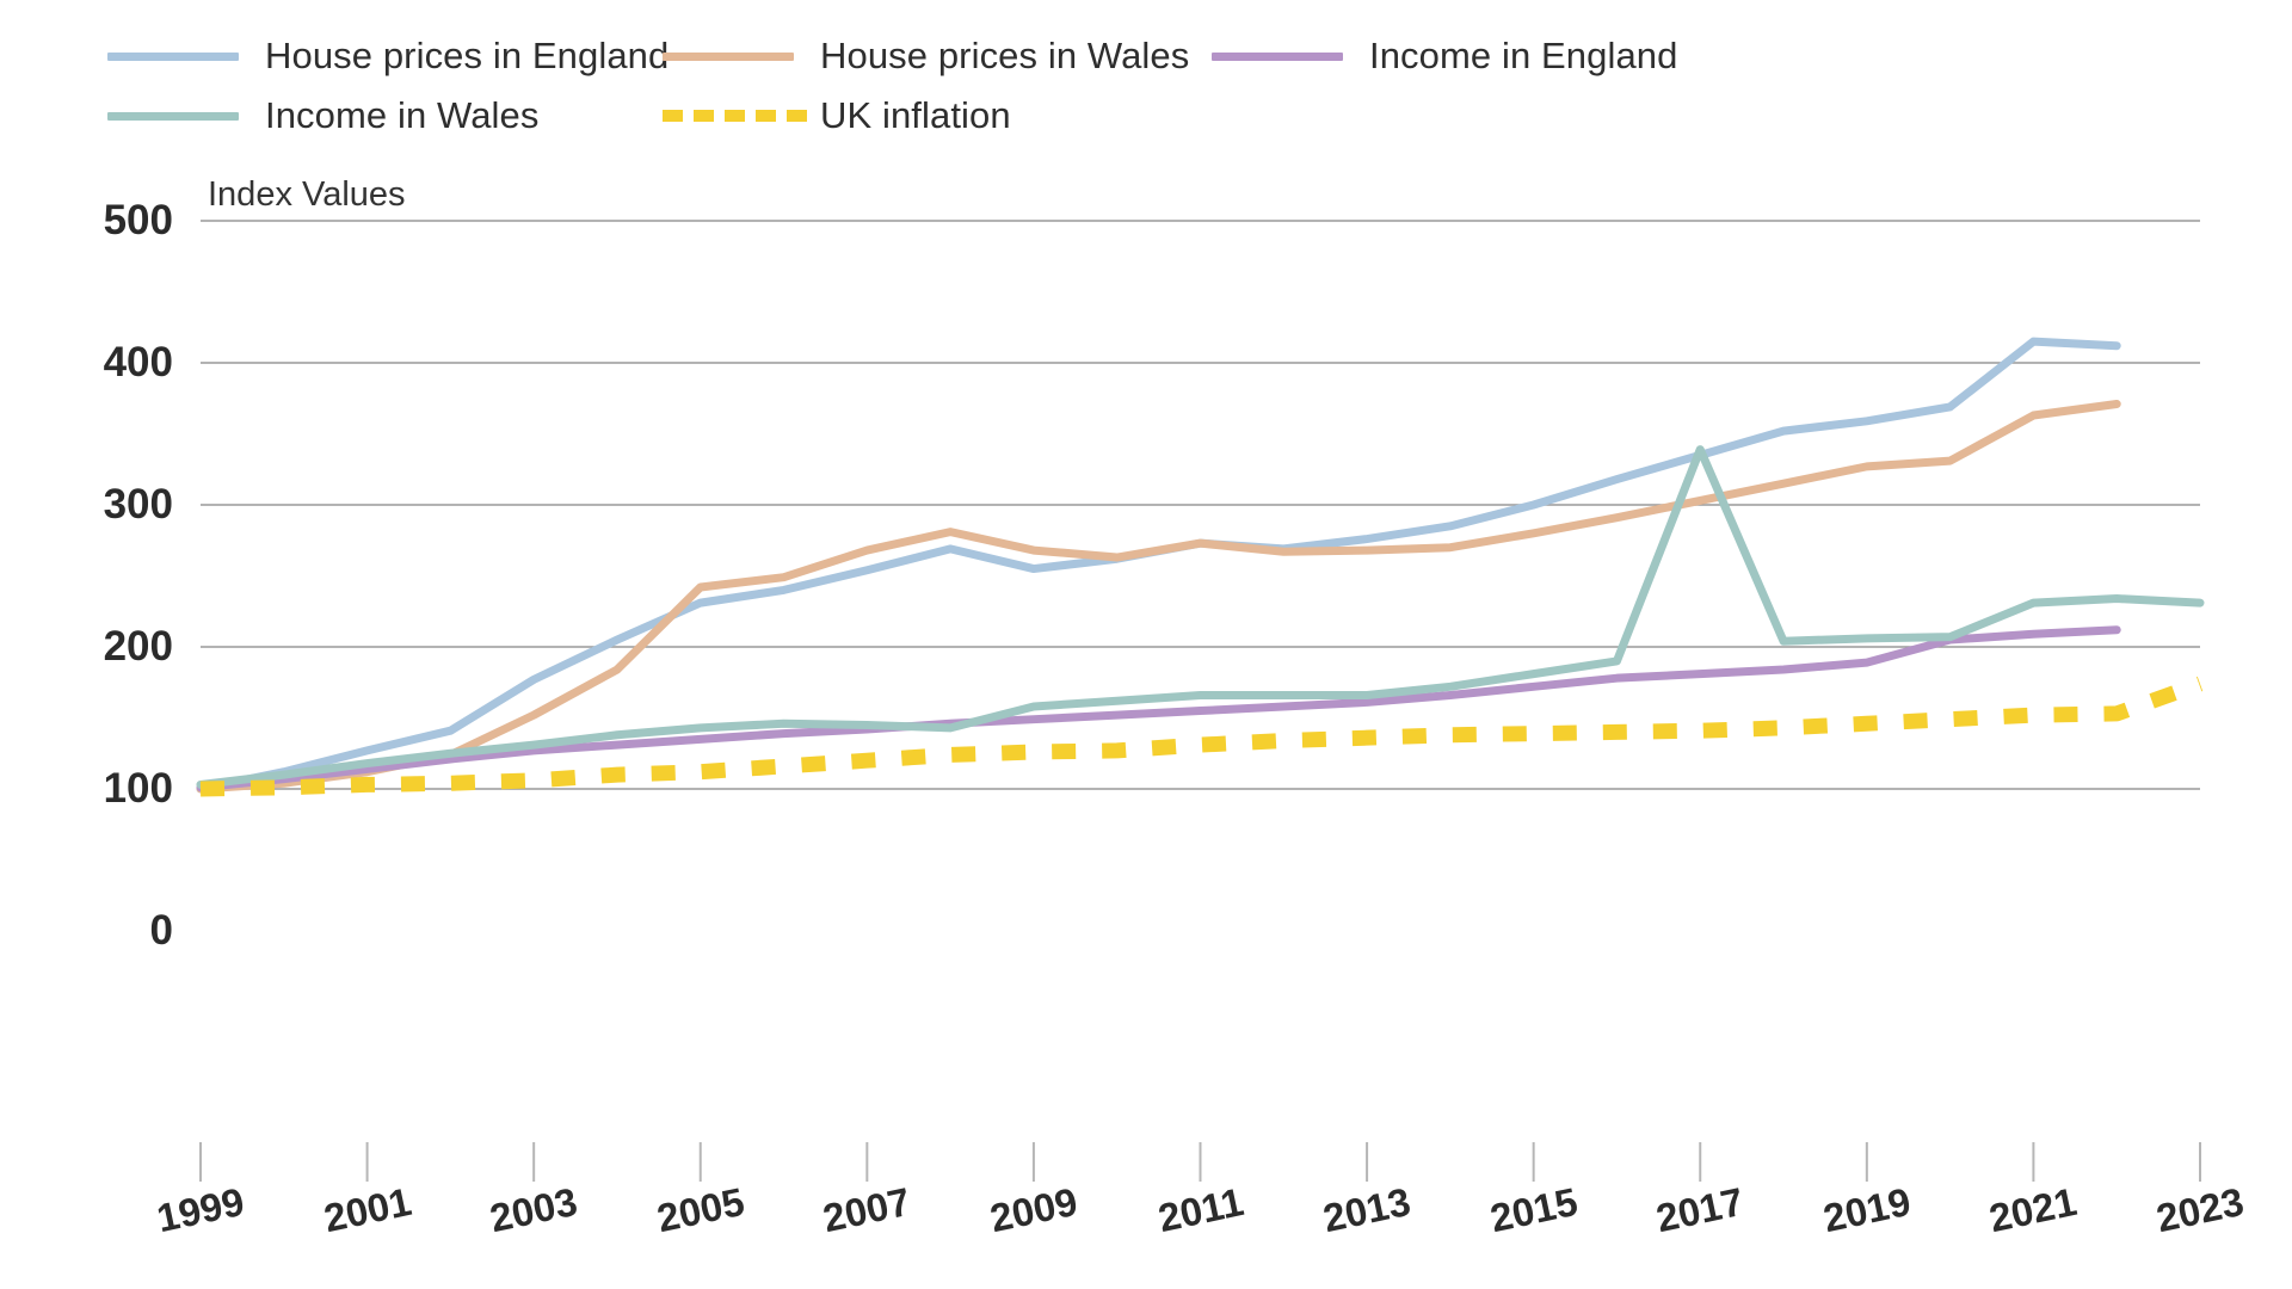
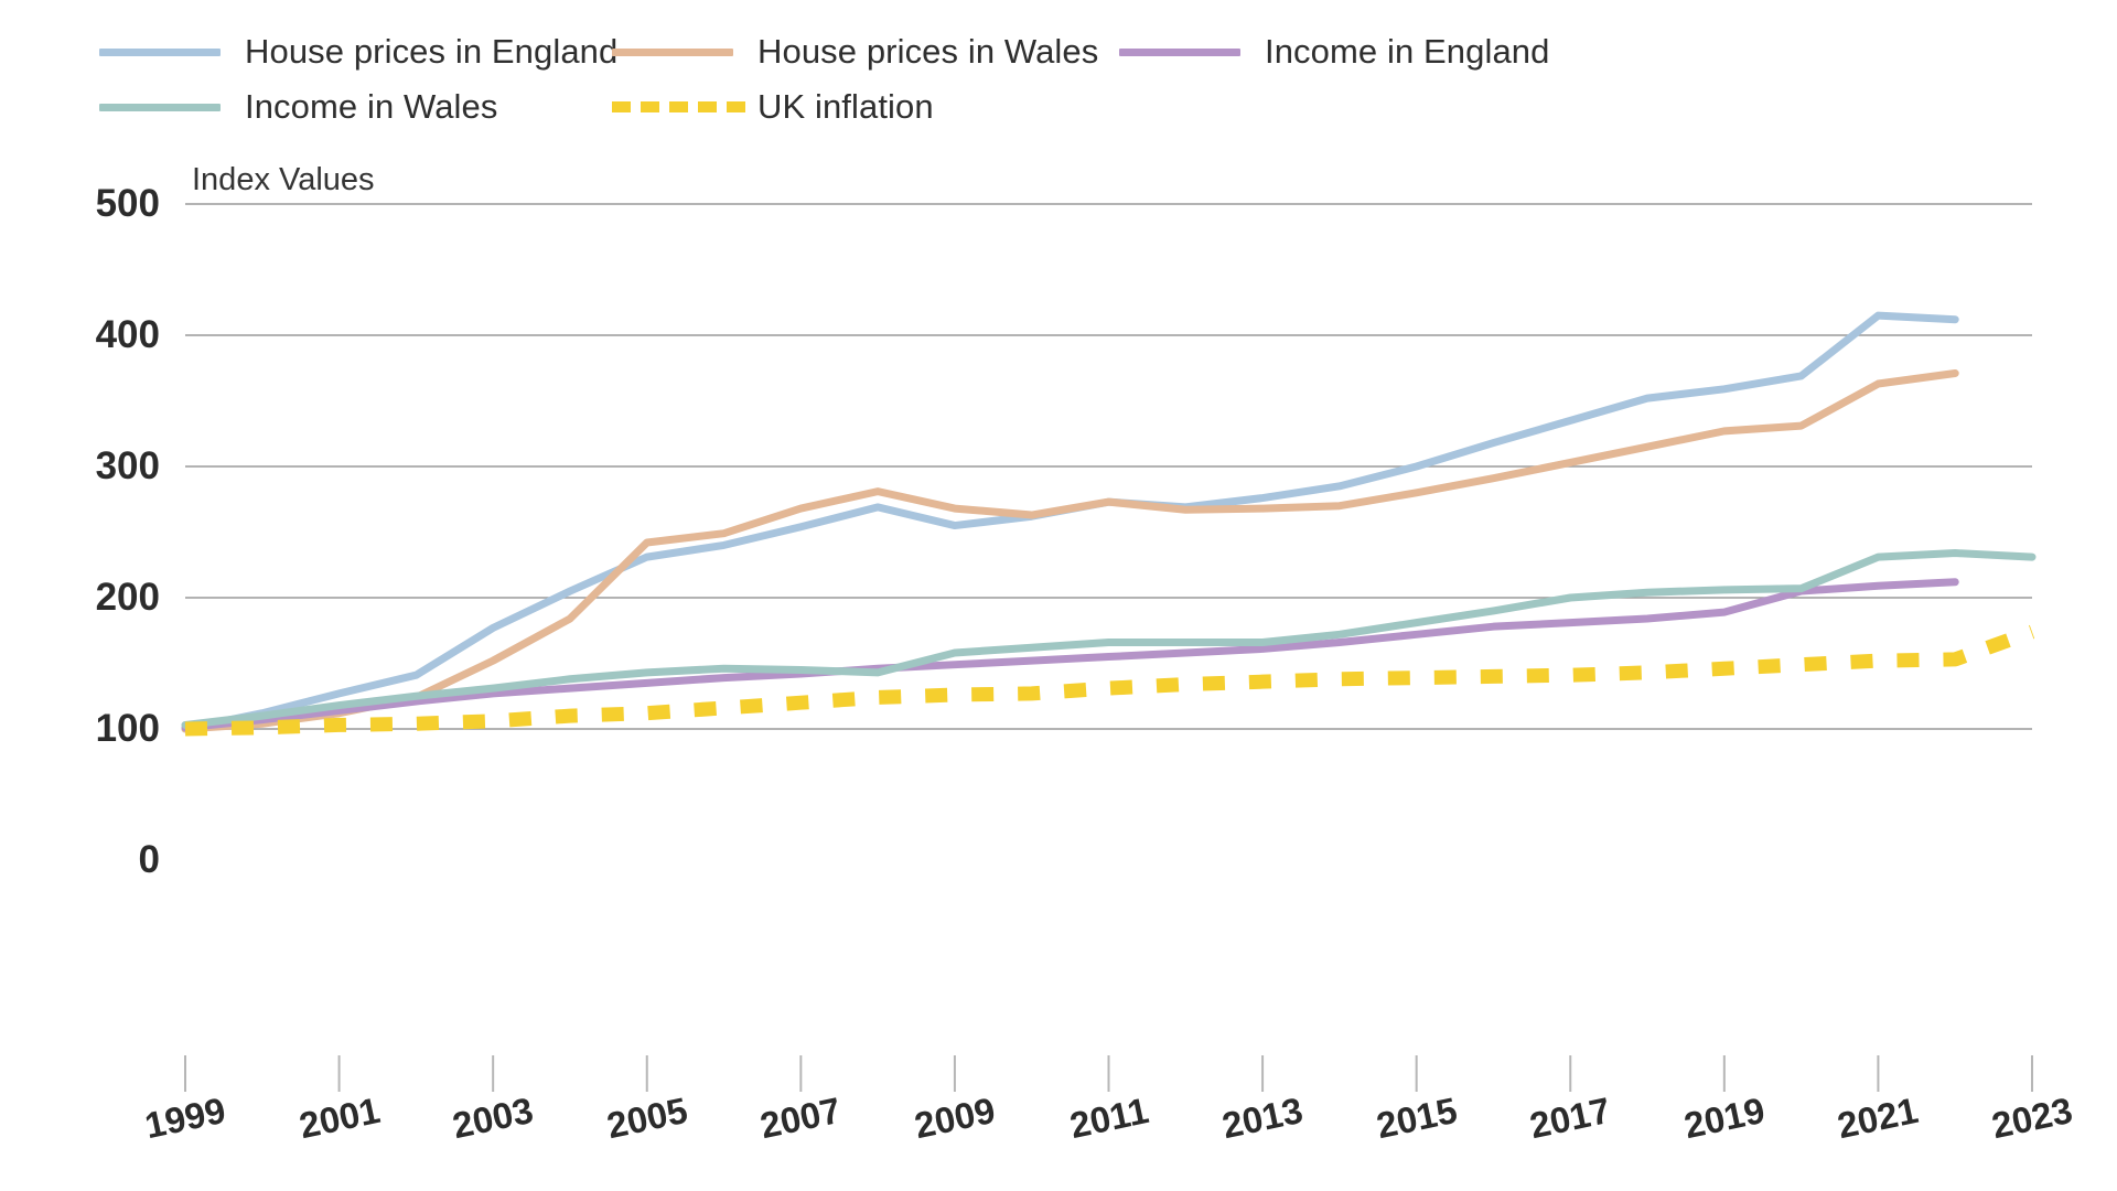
Income in Wales/2017: 339 -> 200
